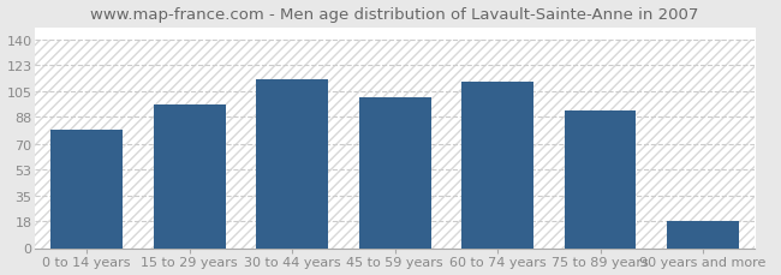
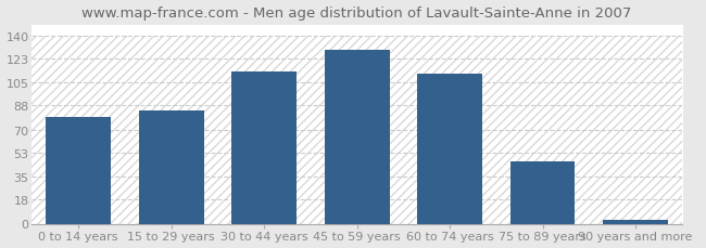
15 to 29 years: 96 -> 84
45 to 59 years: 101 -> 129
75 to 89 years: 92 -> 46
90 years and more: 18 -> 3
